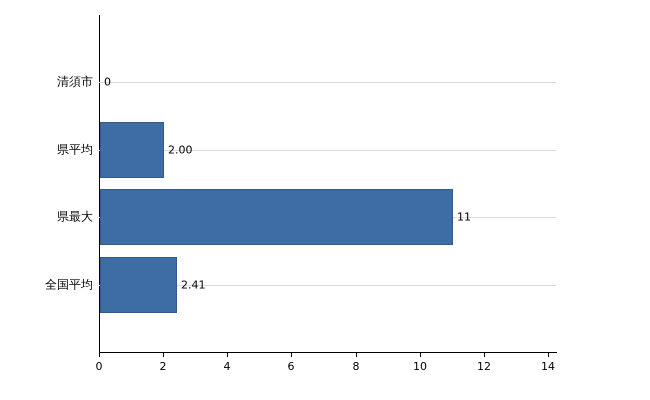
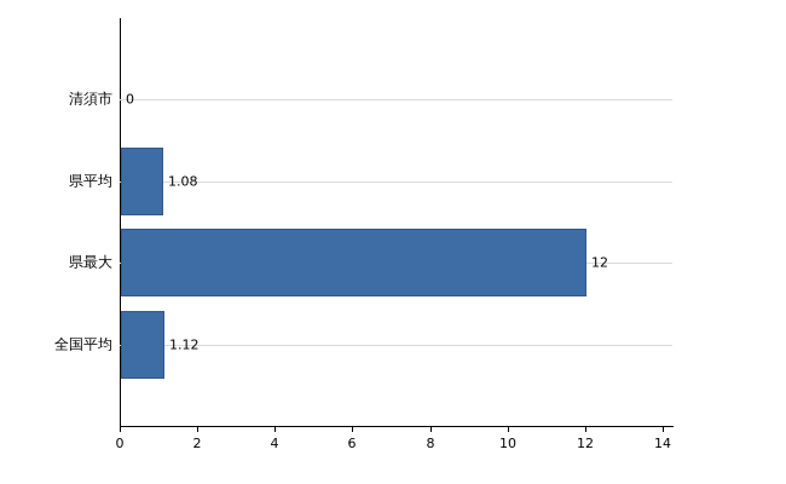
県平均: 2.00 -> 1.08
県最大: 11 -> 12
全国平均: 2.41 -> 1.12
